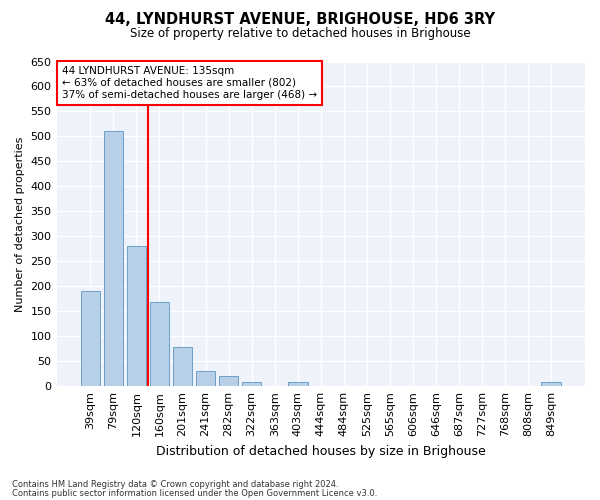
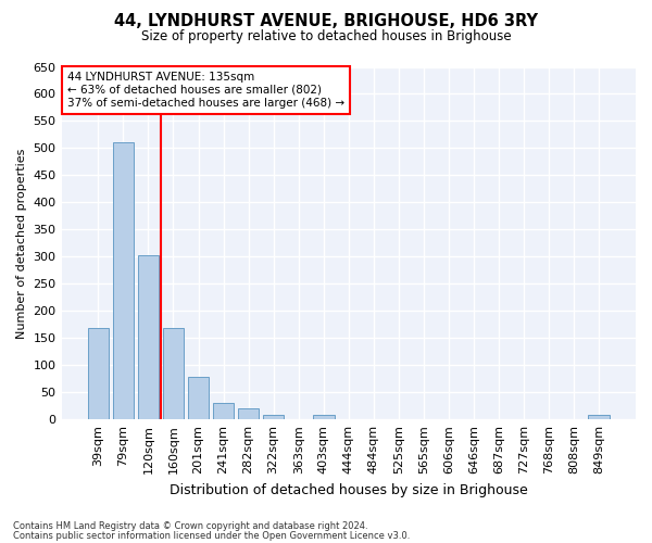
39sqm: 190 -> 168
120sqm: 280 -> 302
